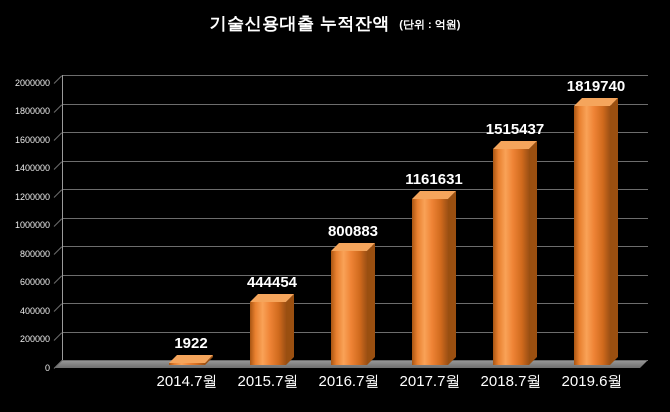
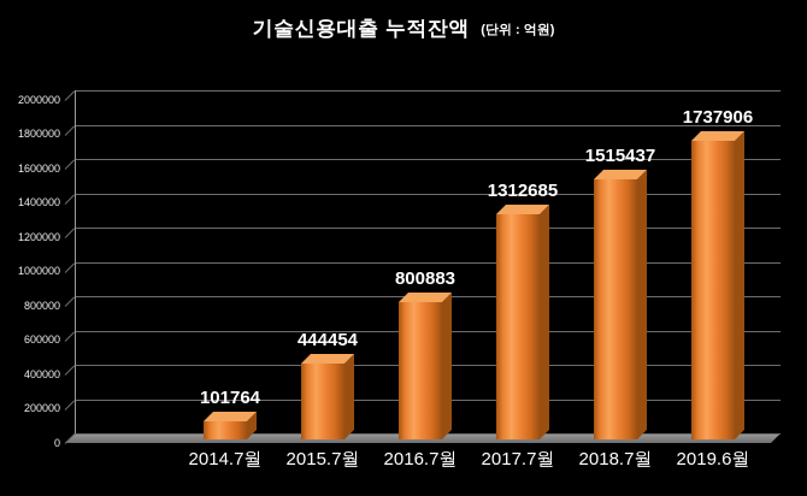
2014.7월: 1922 -> 101764
2017.7월: 1161631 -> 1312685
2019.6월: 1819740 -> 1737906
